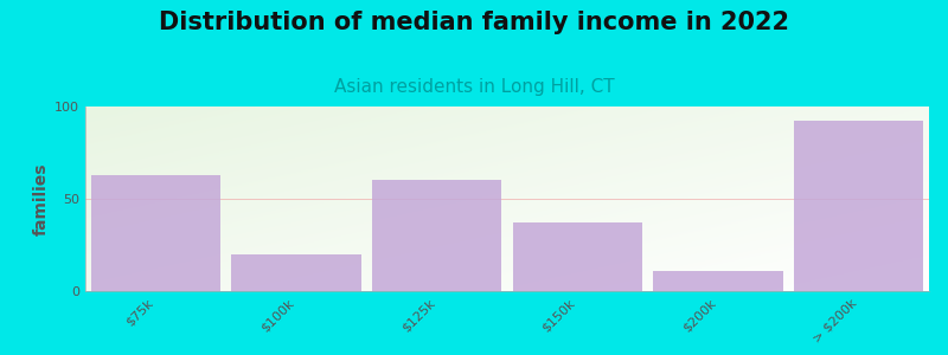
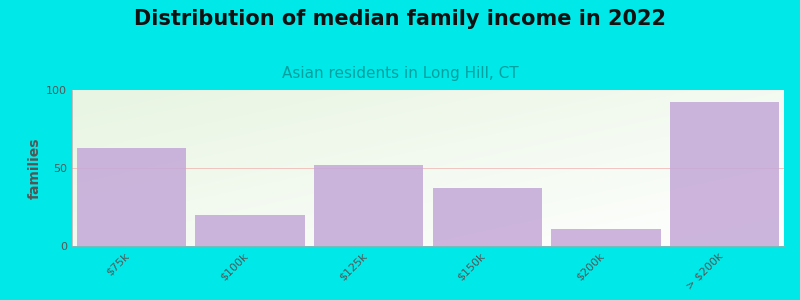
$125k: 60 -> 52
